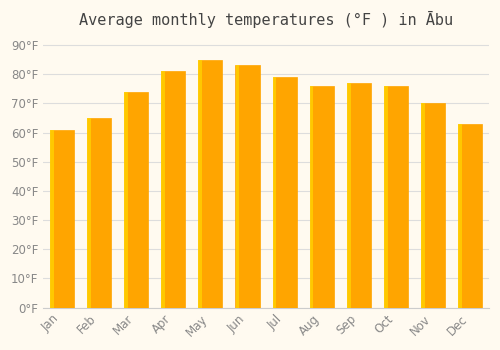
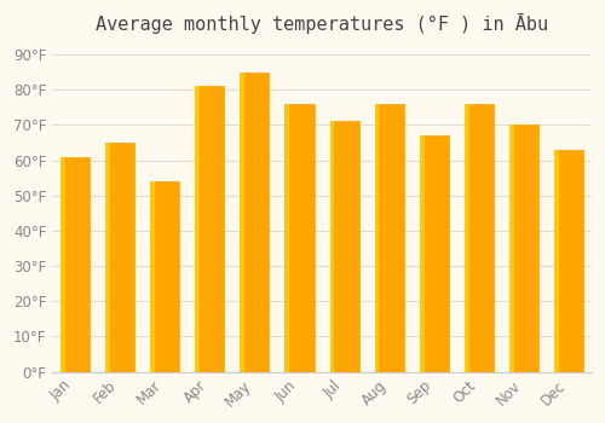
Mar: 74°F -> 54°F
Jun: 83°F -> 76°F
Jul: 79°F -> 71°F
Sep: 77°F -> 67°F
